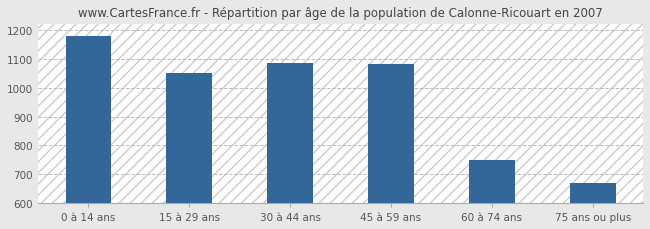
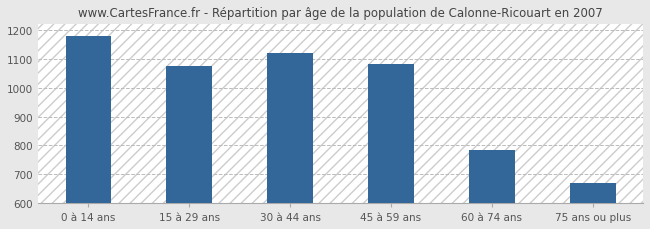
15 à 29 ans: 1050 -> 1075
30 à 44 ans: 1087 -> 1120
60 à 74 ans: 748 -> 785
